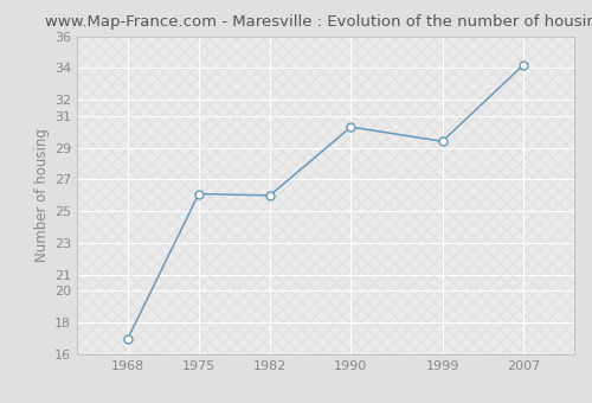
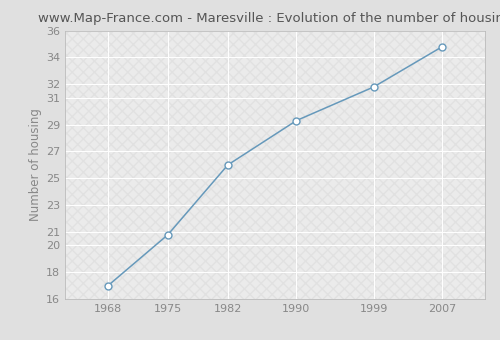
1975: 26.1 -> 20.8
1990: 30.3 -> 29.3
1999: 29.4 -> 31.8
2007: 34.2 -> 34.8
